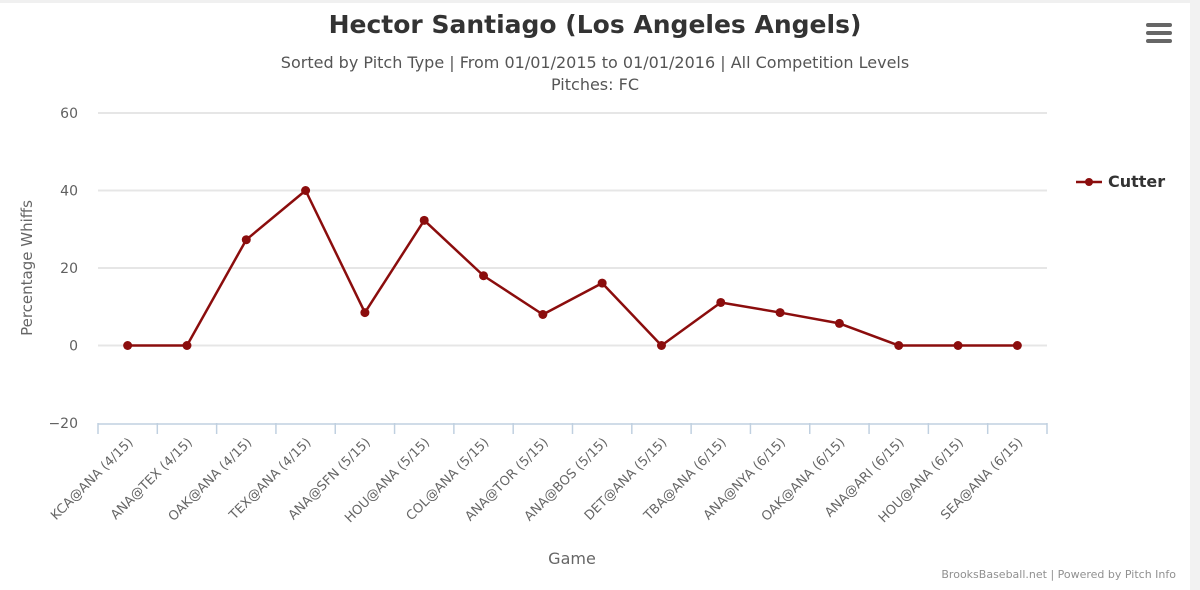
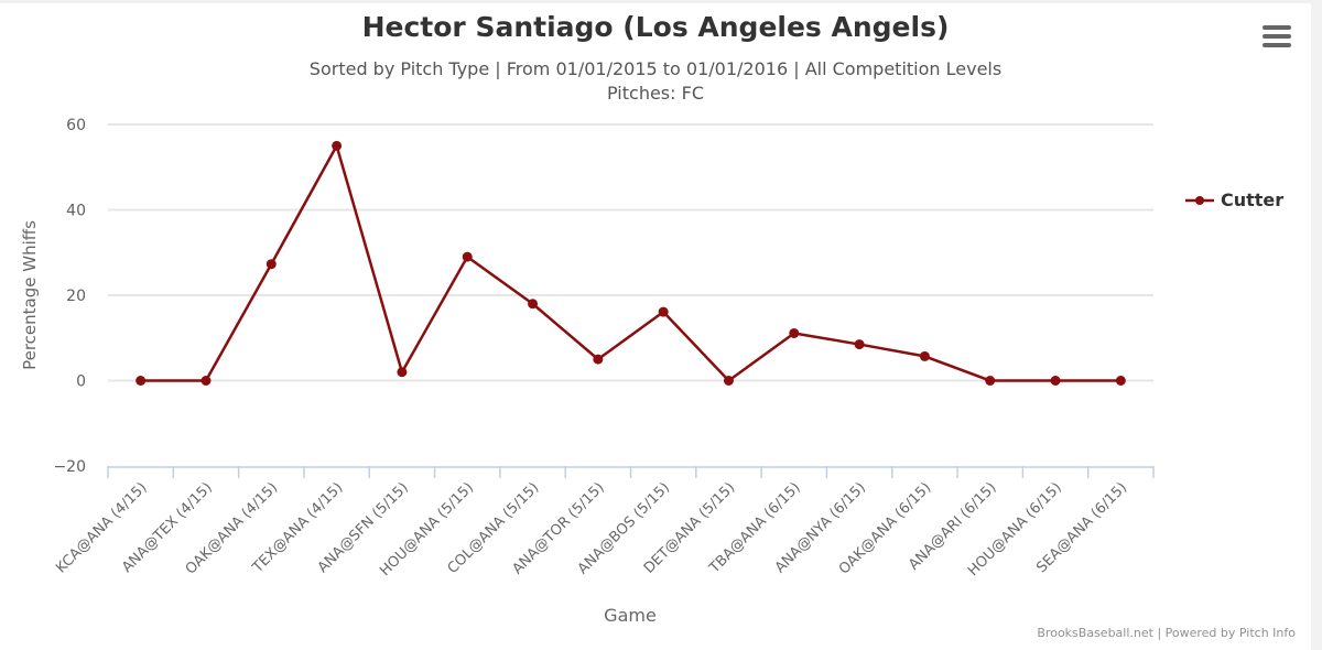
TEX@ANA (4/15): 40 -> 55
ANA@SFN (5/15): 8 -> 2
HOU@ANA (5/15): 32 -> 29
ANA@TOR (5/15): 8 -> 5
